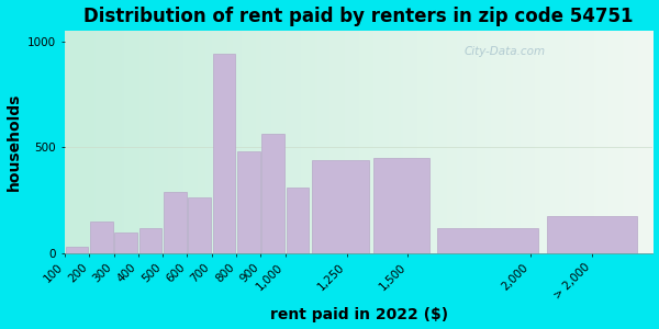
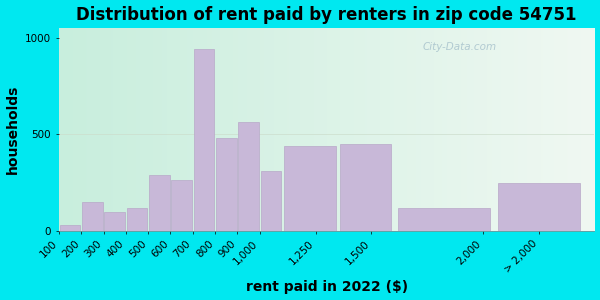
> 2,000: 180 -> 250
